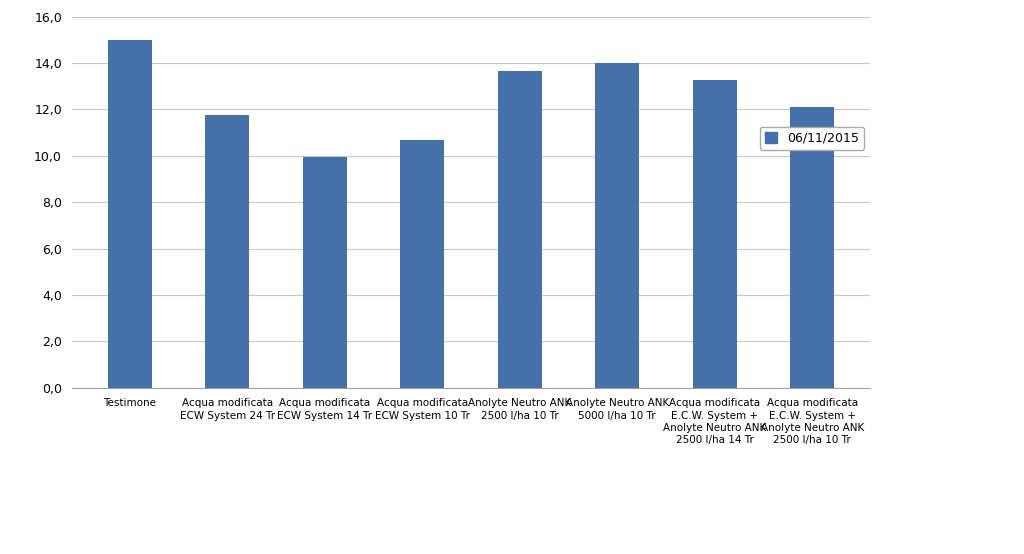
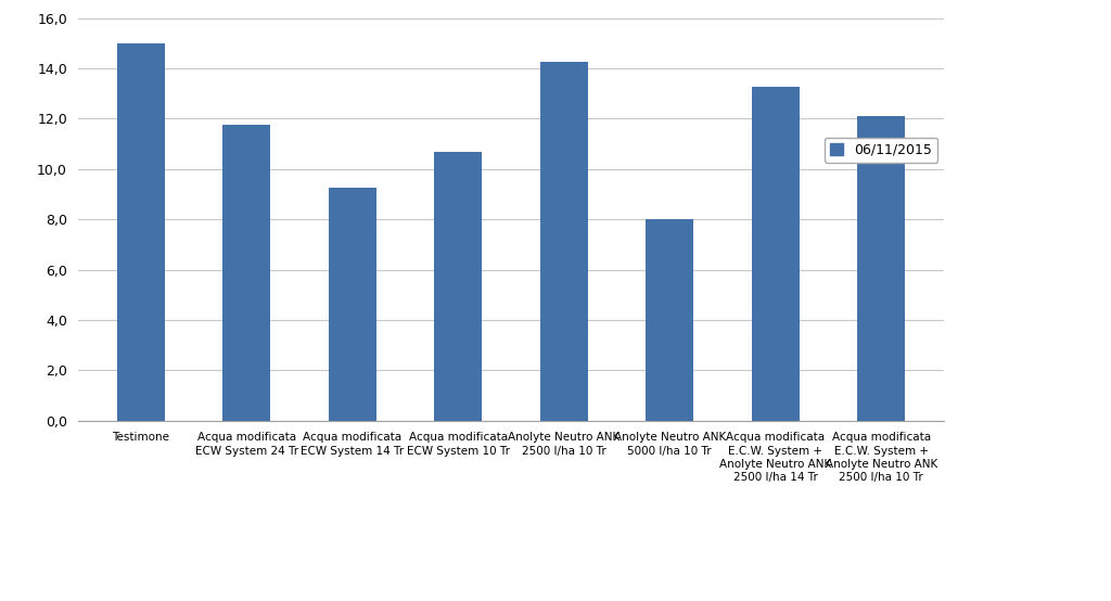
Acqua modificata ECW System 14 Tr: 9,95 -> 9,25
Anolyte Neutro ANK 2500 l/ha 10 Tr: 13,65 -> 14,25
Anolyte Neutro ANK 5000 l/ha 10 Tr: 14,00 -> 8,00
